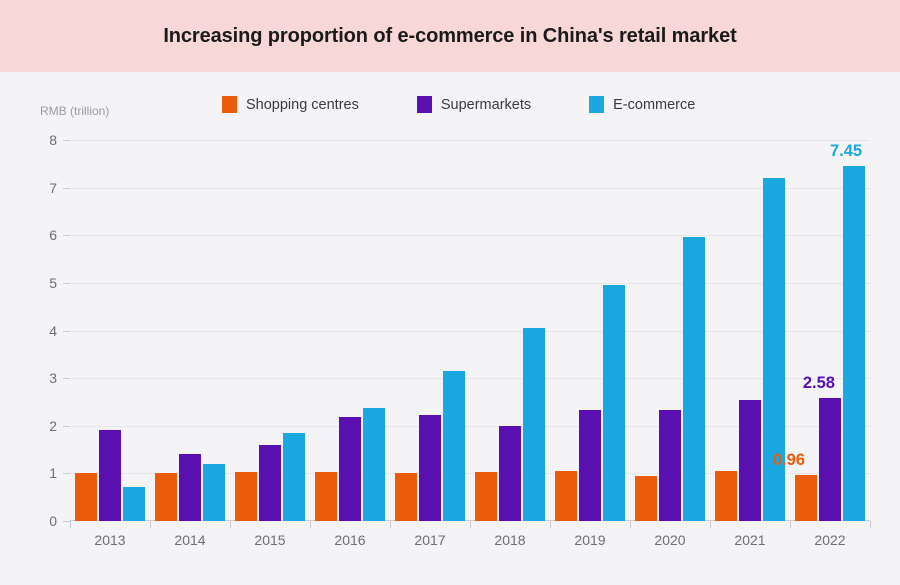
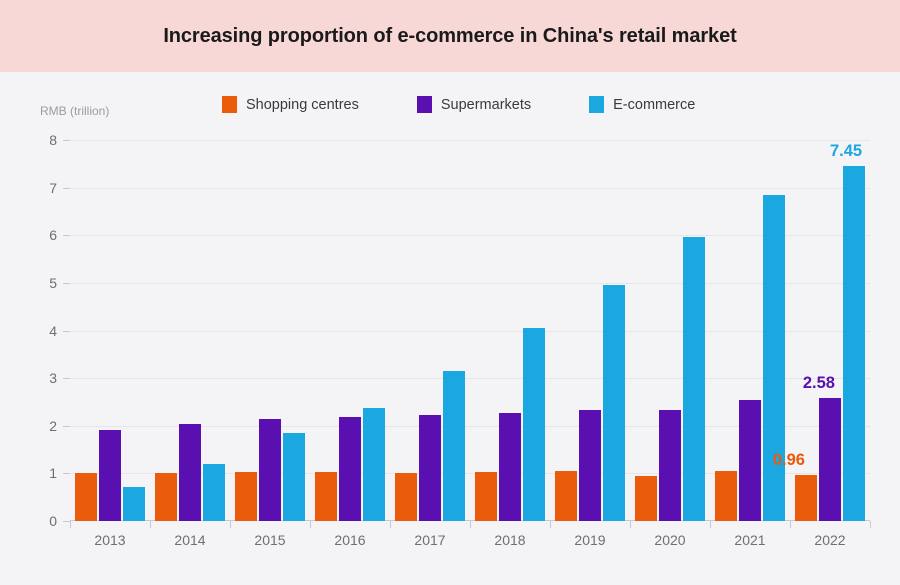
Supermarkets/2014: 1.4 -> 2.0
Supermarkets/2015: 1.6 -> 2.1
Supermarkets/2018: 2.0 -> 2.3
E-commerce/2021: 7.2 -> 6.8
